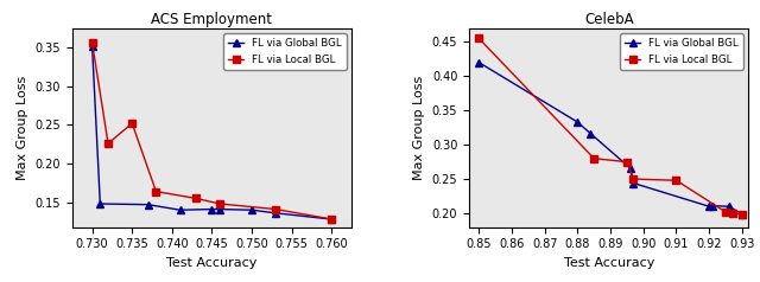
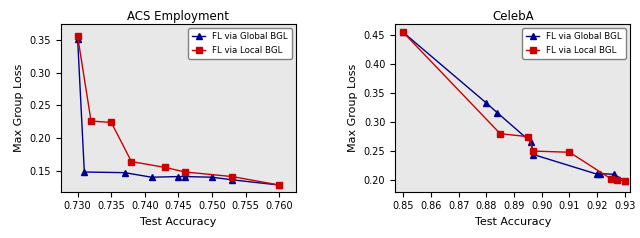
ACS Employment/FL via Local BGL/0.735: 0.252 -> 0.224
CelebA/FL via Global BGL/0.85: 0.420 -> 0.455
